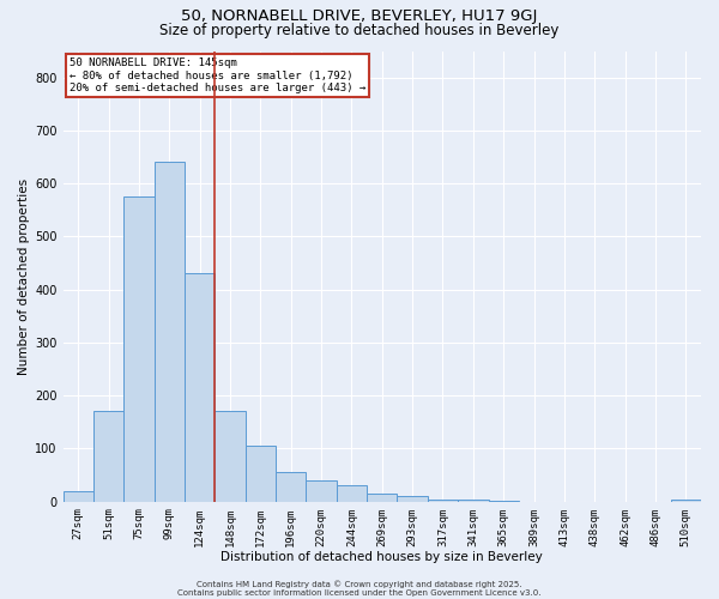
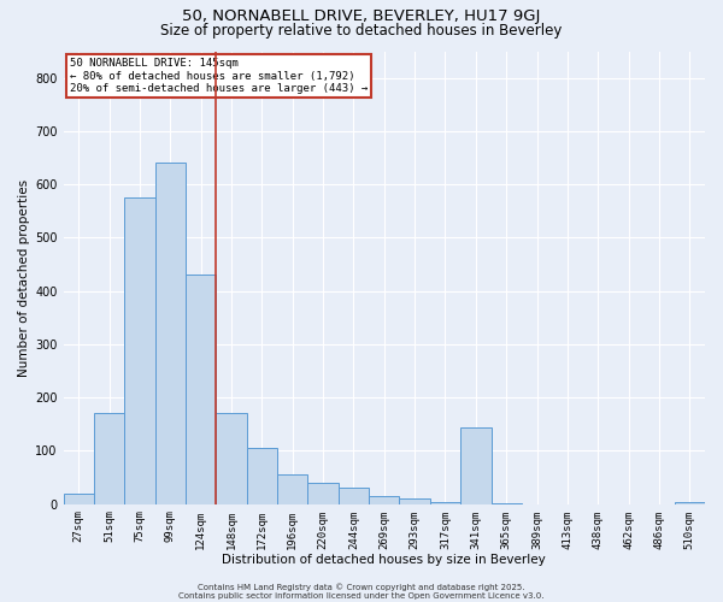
341sqm: 3 -> 145
